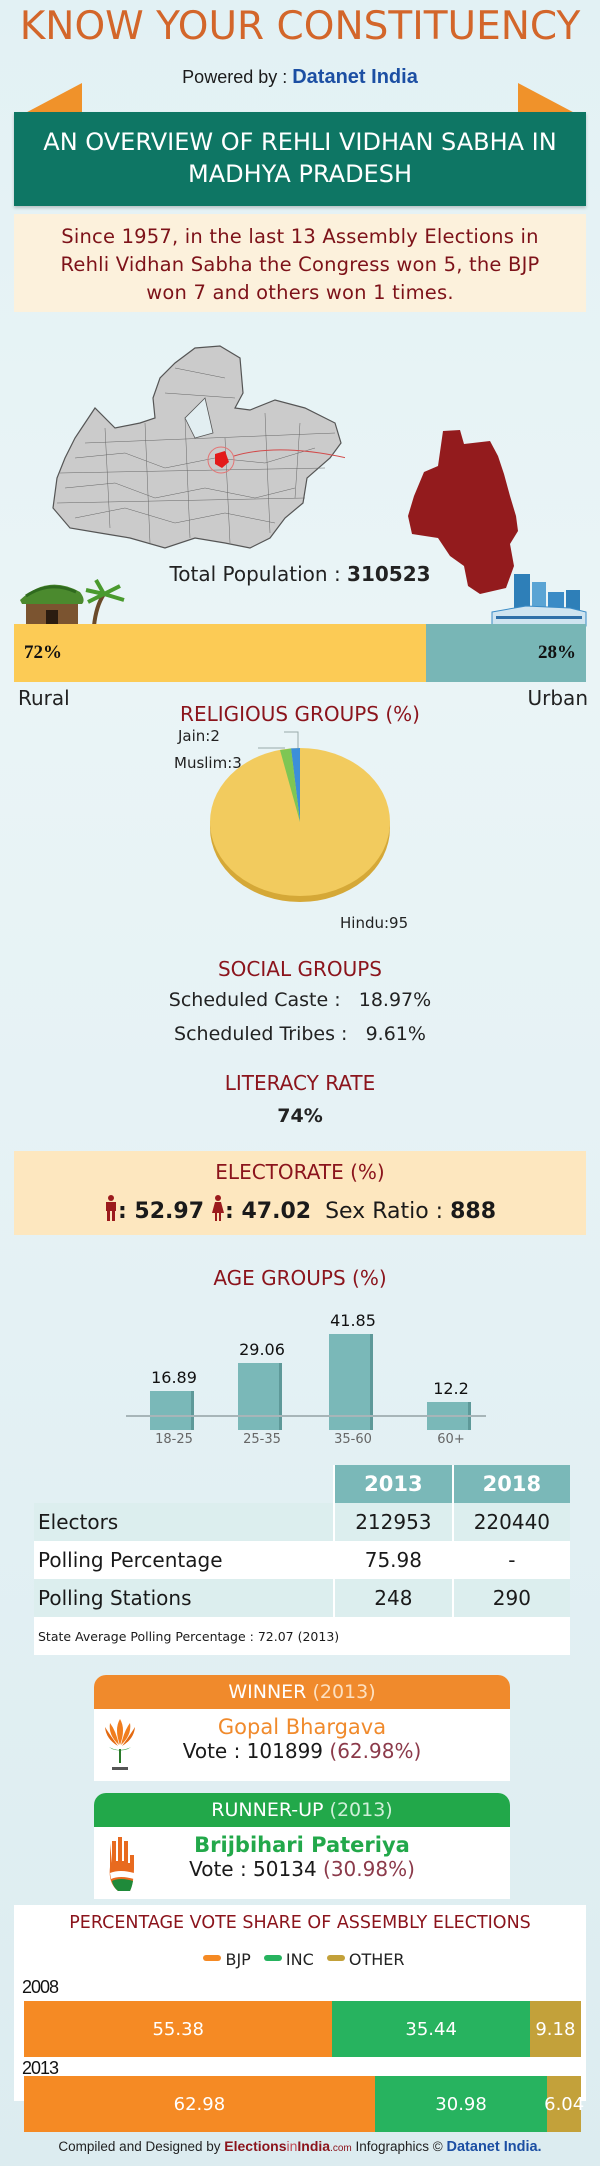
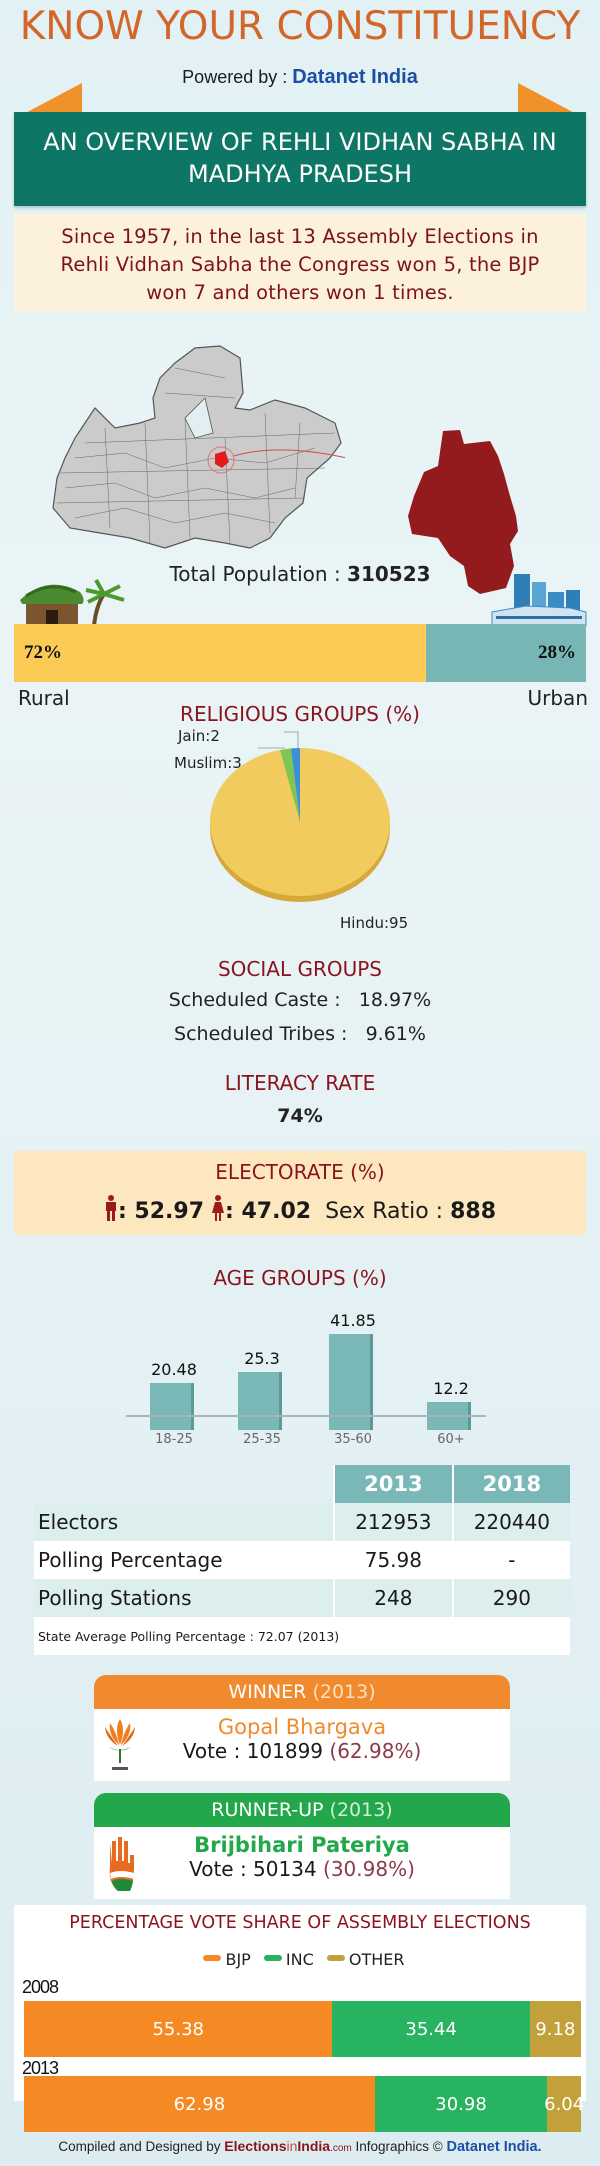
AGE GROUPS (%)/18-25: 16.89 -> 20.48
AGE GROUPS (%)/25-35: 29.06 -> 25.3
